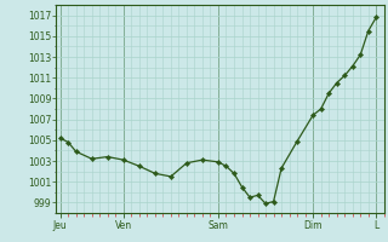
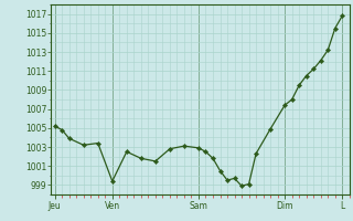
Ven: 1003.1 -> 999.4
